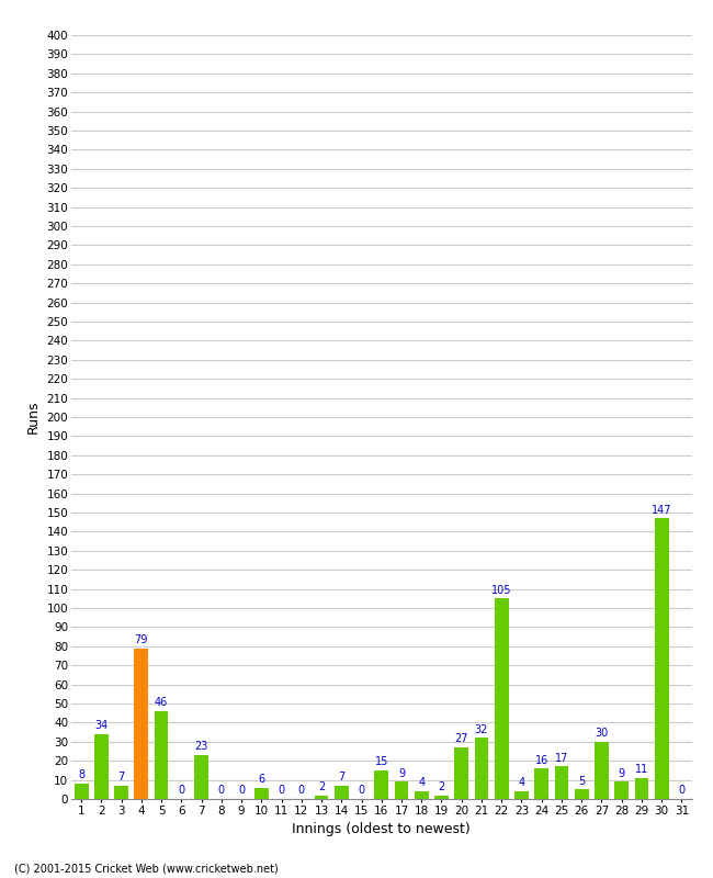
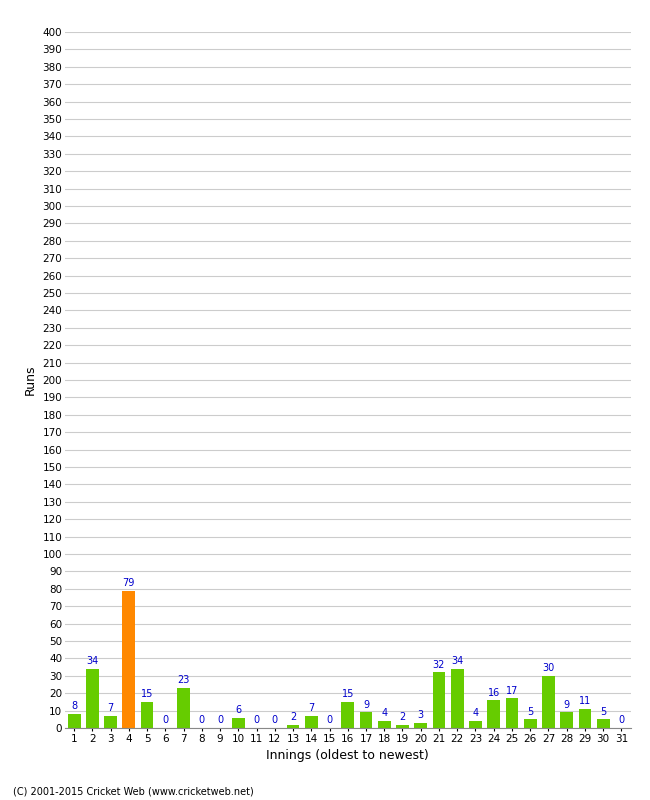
5: 46 -> 15
20: 27 -> 3
22: 105 -> 34
30: 147 -> 5
